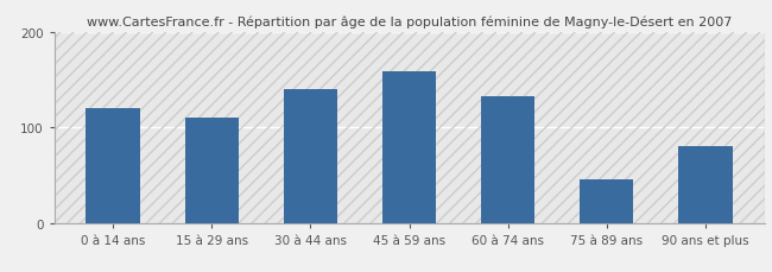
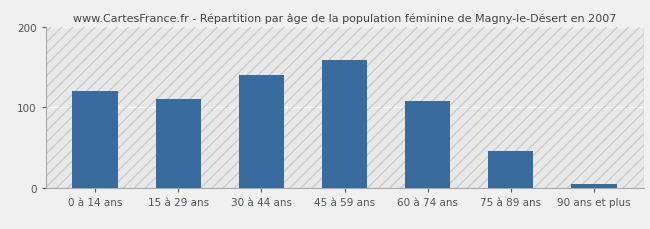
60 à 74 ans: 132 -> 107
90 ans et plus: 80 -> 5
